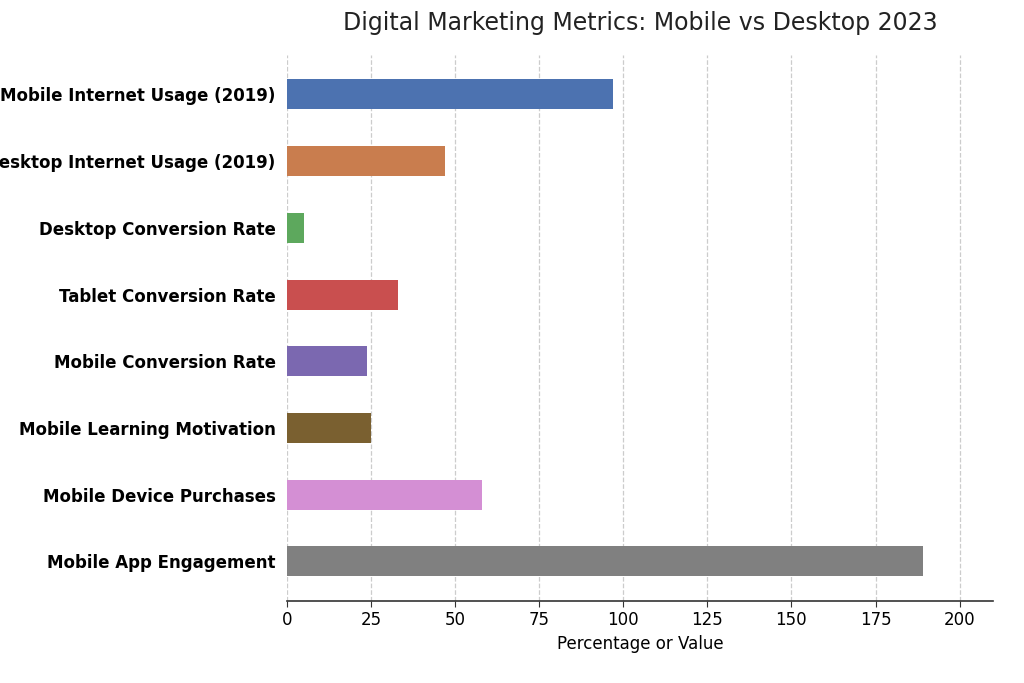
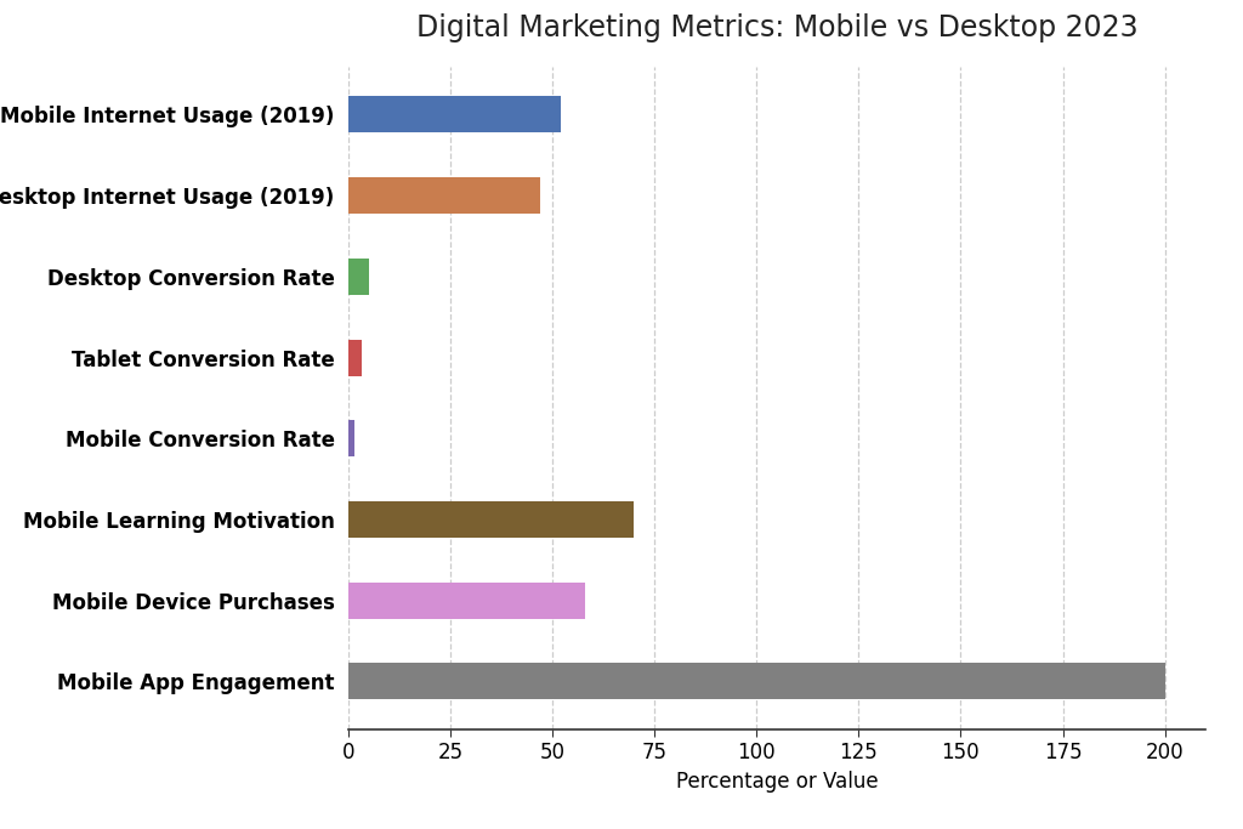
Mobile Internet Usage (2019): 97.0 -> 52.0
Tablet Conversion Rate: 33.0 -> 3.5
Mobile Conversion Rate: 24.0 -> 1.5
Mobile Learning Motivation: 25.0 -> 70.0
Mobile App Engagement: 189.0 -> 200.0
